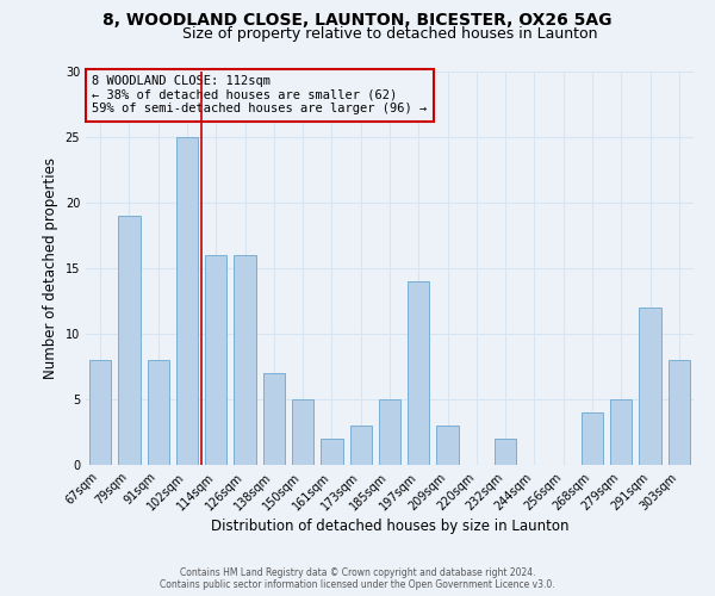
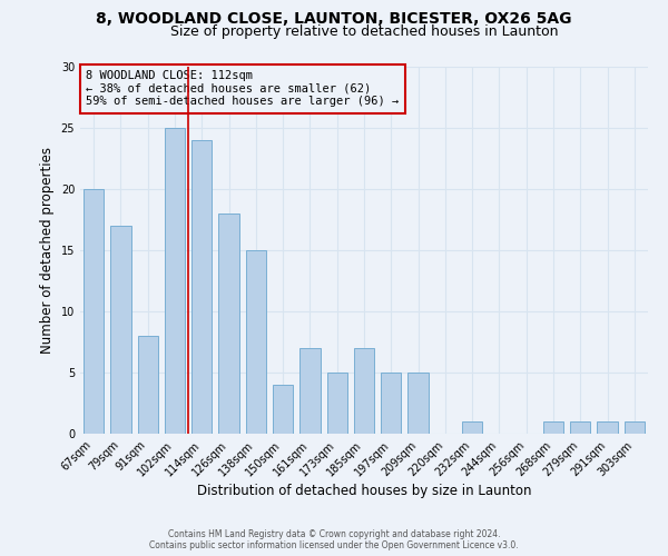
67sqm: 8 -> 20
79sqm: 19 -> 17
114sqm: 16 -> 24
126sqm: 16 -> 18
138sqm: 7 -> 15
150sqm: 5 -> 4
161sqm: 2 -> 7
173sqm: 3 -> 5
185sqm: 5 -> 7
197sqm: 14 -> 5
209sqm: 3 -> 5
232sqm: 2 -> 1
268sqm: 4 -> 1
279sqm: 5 -> 1
291sqm: 12 -> 1
303sqm: 8 -> 1
